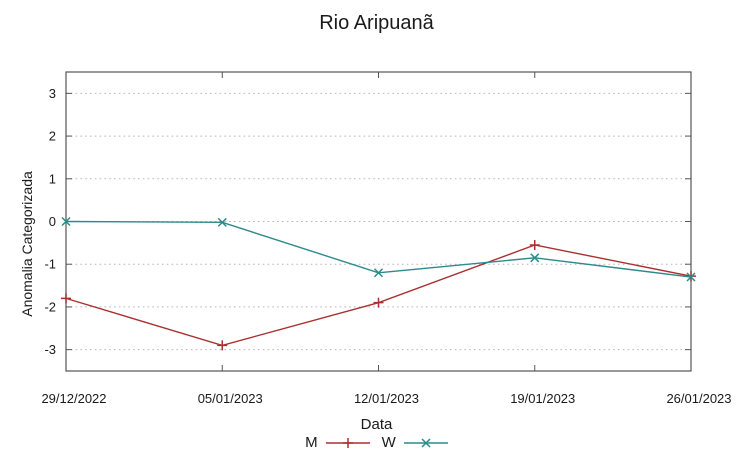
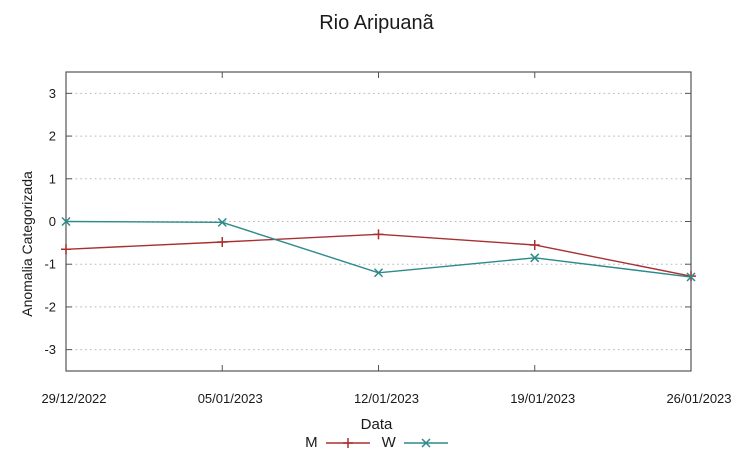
M/29/12/2022: -1.8 -> -0.7
M/05/01/2023: -2.9 -> -0.5
M/12/01/2023: -1.9 -> -0.3
